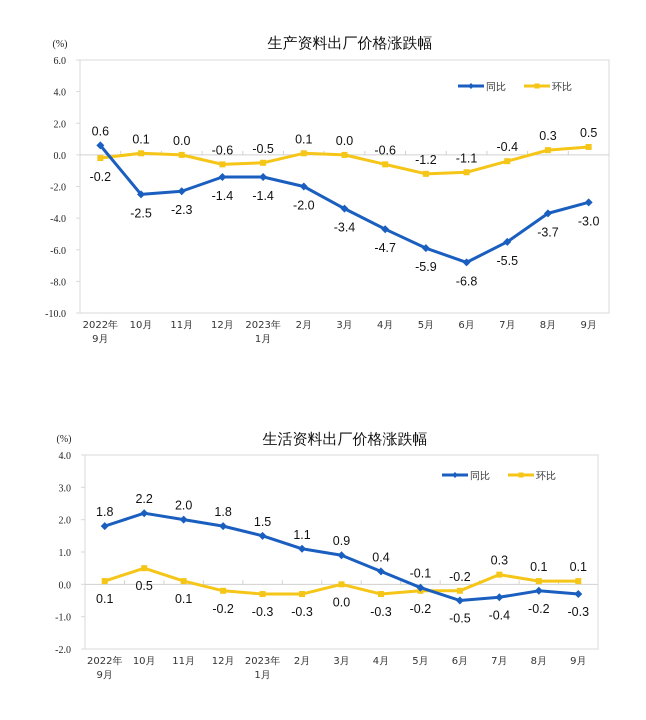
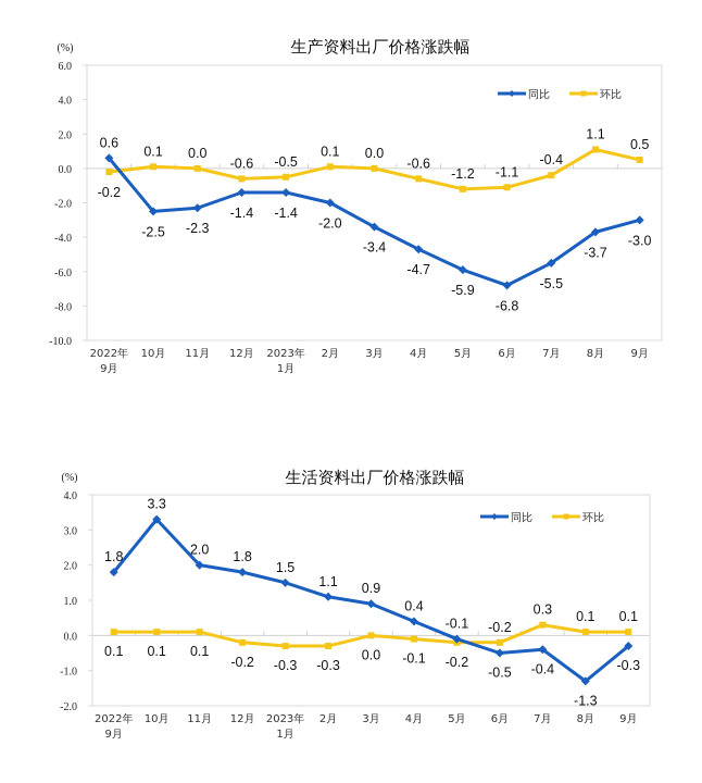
生产资料出厂价格涨跌幅/环比/8月: 0.3 -> 1.1
生活资料出厂价格涨跌幅/同比/10月: 2.2 -> 3.3
生活资料出厂价格涨跌幅/环比/10月: 0.5 -> 0.1
生活资料出厂价格涨跌幅/环比/4月: -0.3 -> -0.1
生活资料出厂价格涨跌幅/同比/8月: -0.2 -> -1.3
